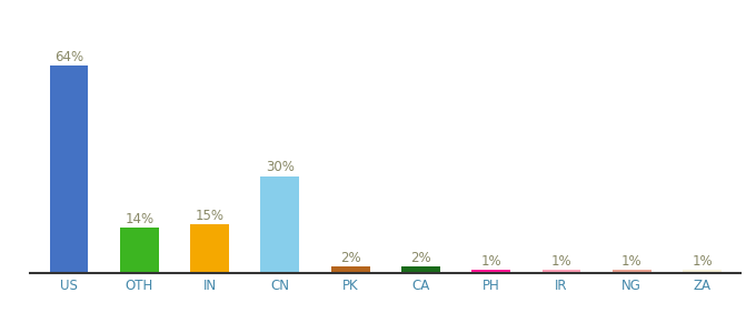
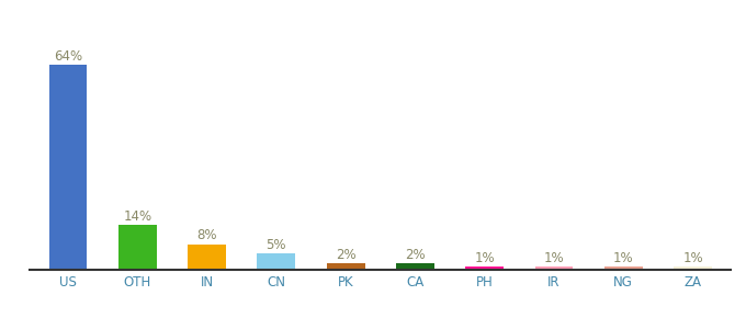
IN: 15% -> 8%
CN: 30% -> 5%
